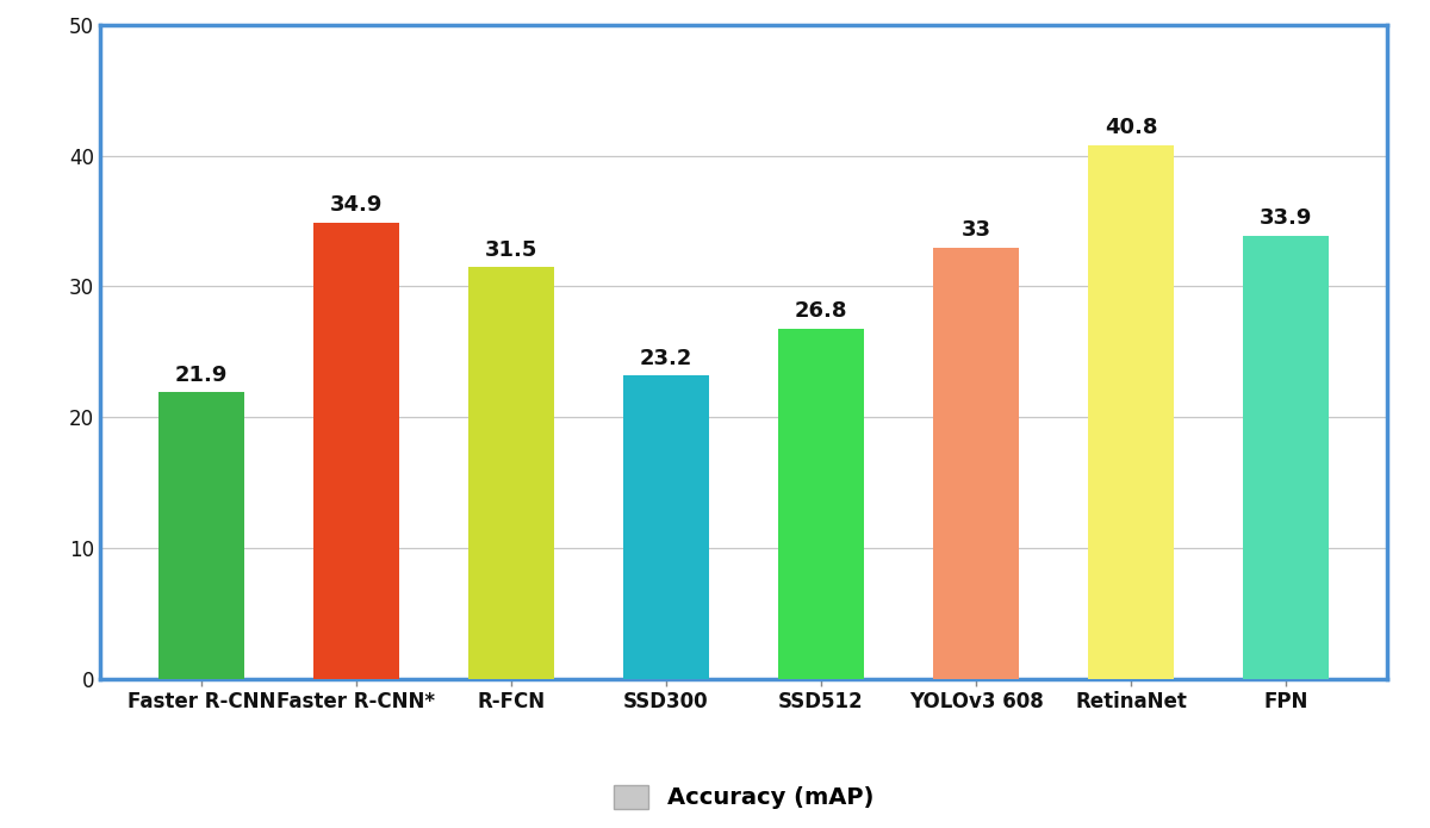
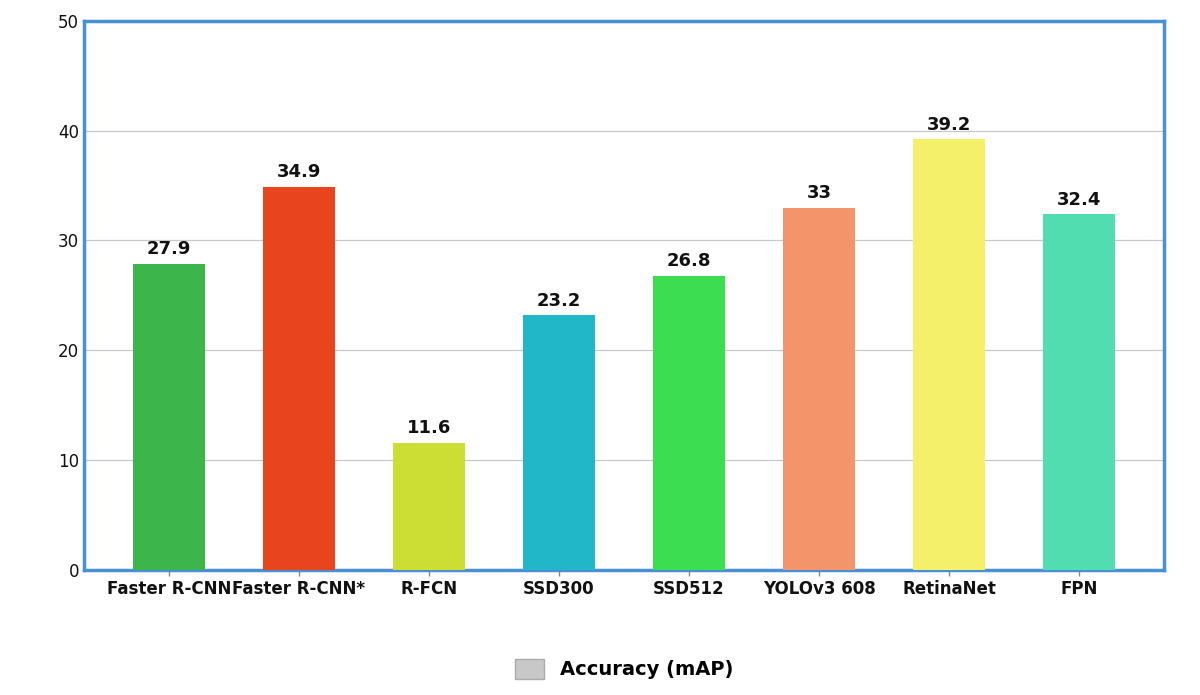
Faster R-CNN: 21.9 -> 27.9
R-FCN: 31.5 -> 11.6
RetinaNet: 40.8 -> 39.2
FPN: 33.9 -> 32.4
